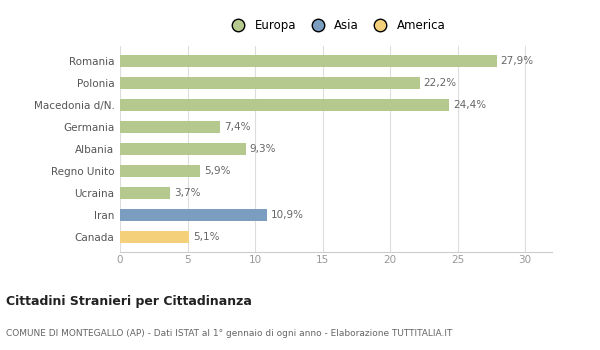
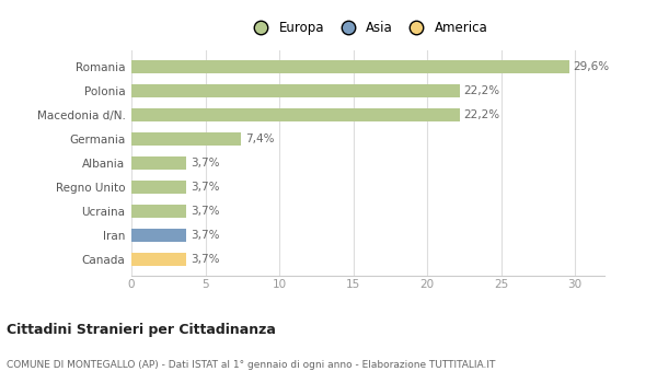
Romania: 27,9% -> 29,6%
Macedonia d/N.: 24,4% -> 22,2%
Albania: 9,3% -> 3,7%
Regno Unito: 5,9% -> 3,7%
Iran: 10,9% -> 3,7%
Canada: 5,1% -> 3,7%
